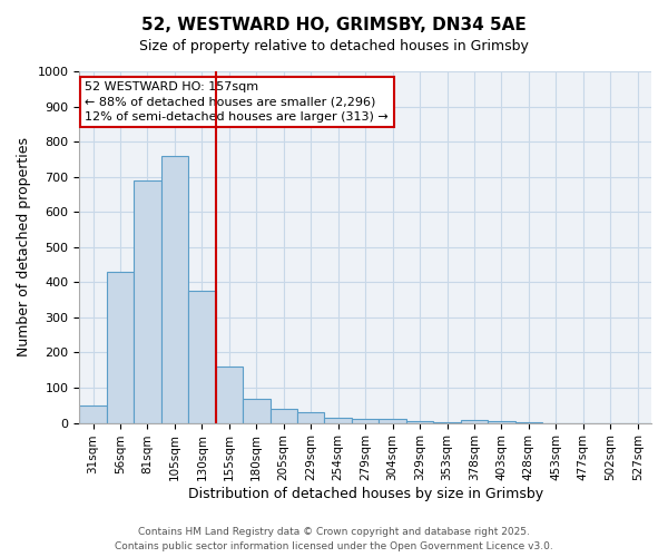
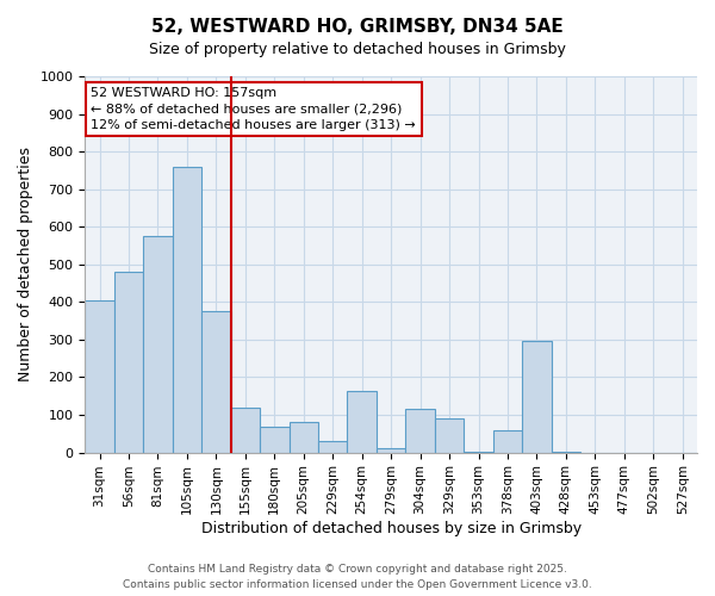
31sqm: 50 -> 405
56sqm: 430 -> 480
81sqm: 690 -> 575
155sqm: 160 -> 120
205sqm: 40 -> 80
254sqm: 15 -> 165
304sqm: 10 -> 115
329sqm: 5 -> 90
378sqm: 8 -> 60
403sqm: 5 -> 295
